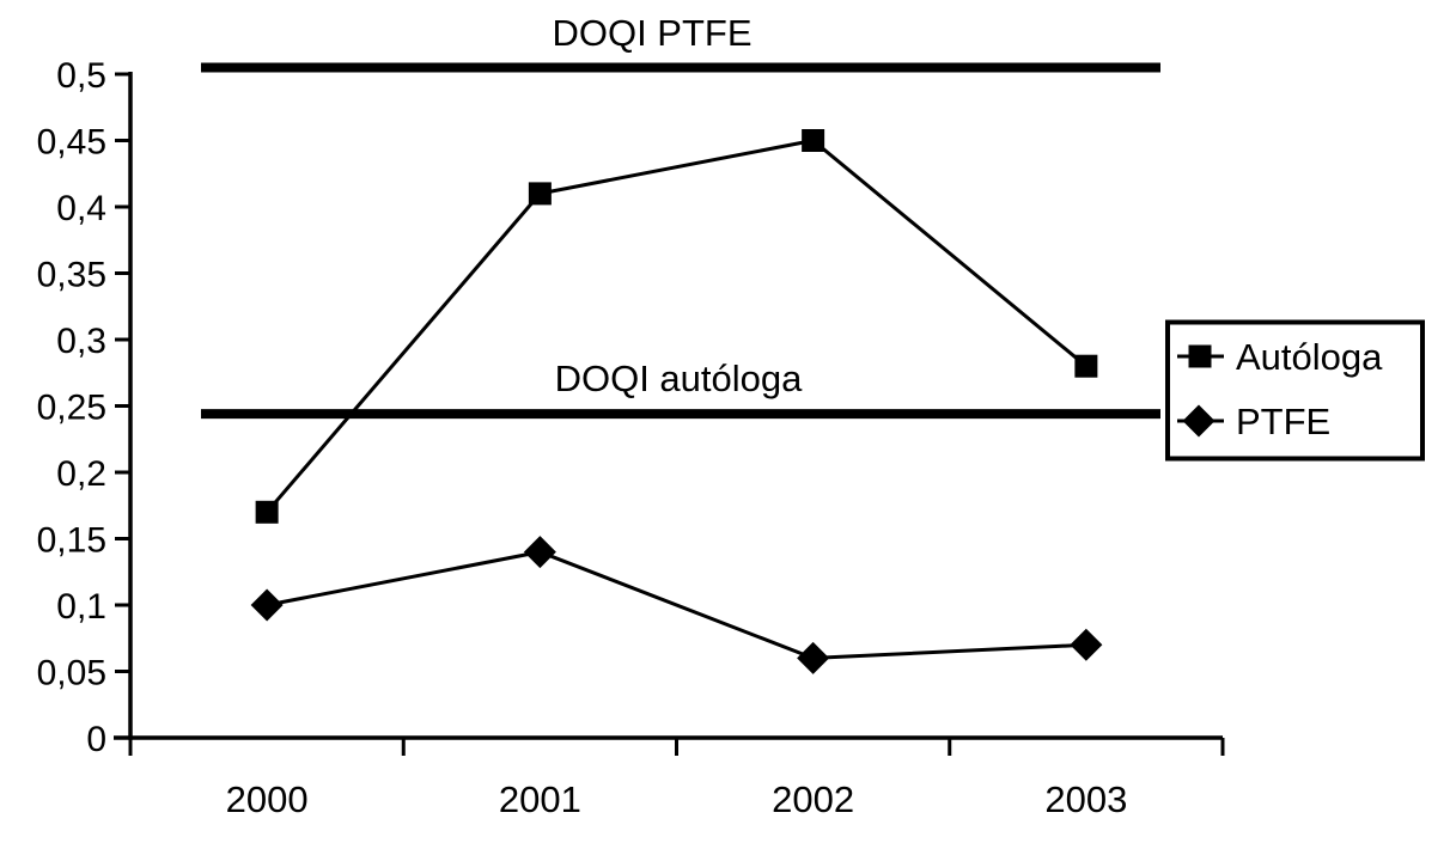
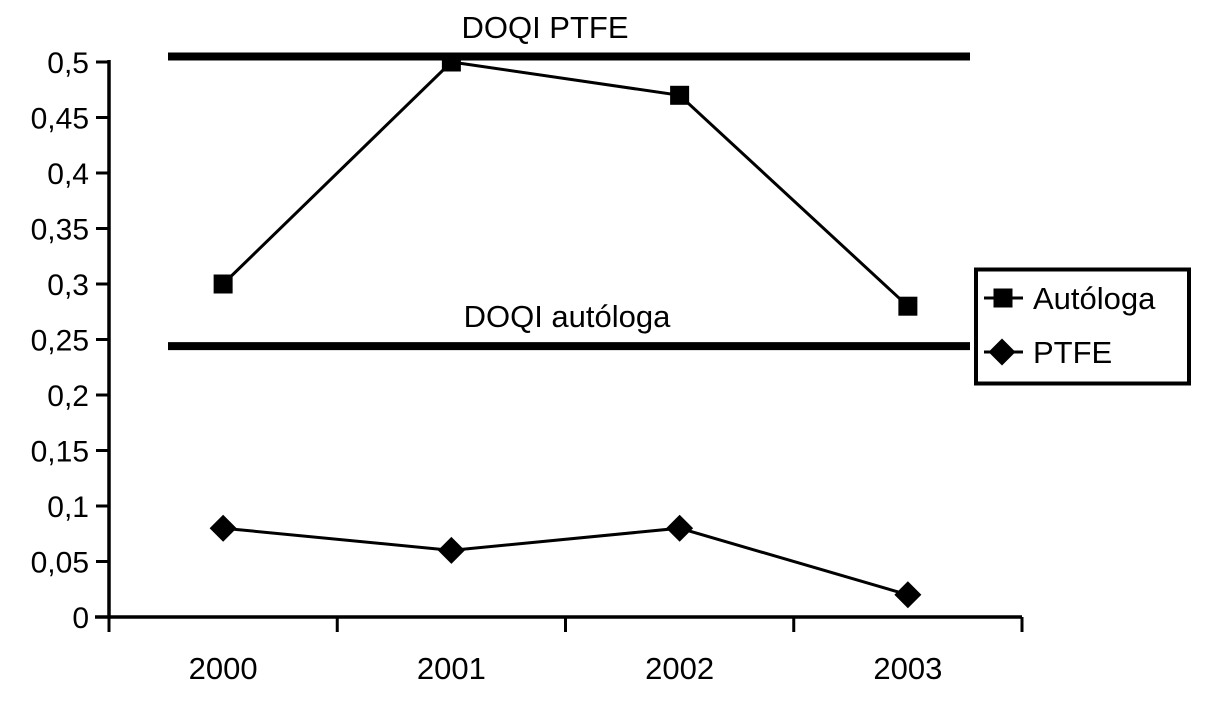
Autóloga/2000: 0,17 -> 0,30
PTFE/2000: 0,10 -> 0,08
Autóloga/2001: 0,41 -> 0,50
PTFE/2001: 0,14 -> 0,06
Autóloga/2002: 0,45 -> 0,47
PTFE/2002: 0,06 -> 0,08
PTFE/2003: 0,07 -> 0,02
